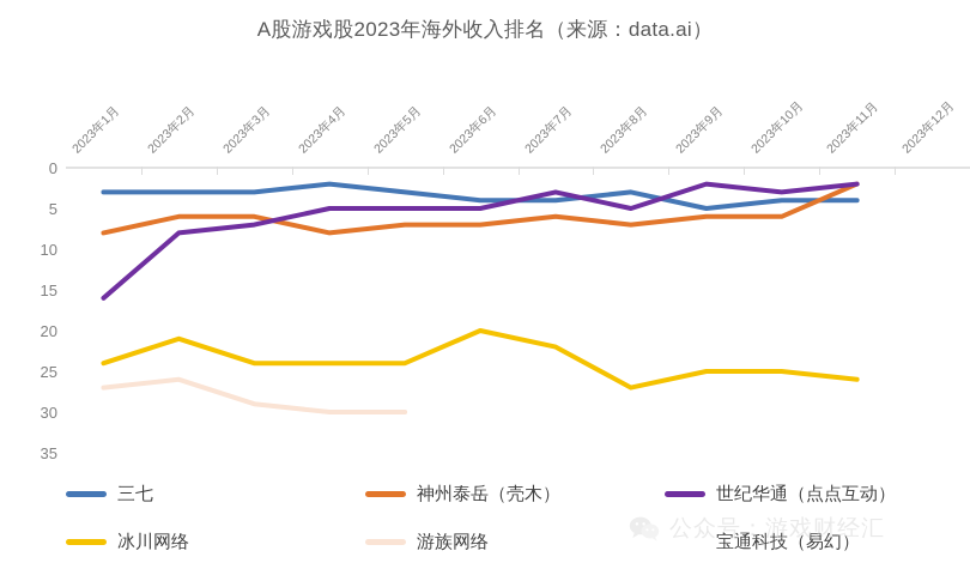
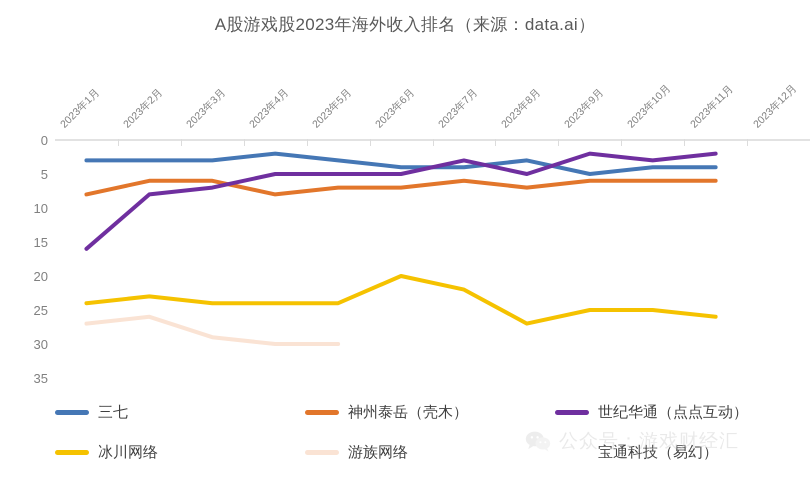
冰川网络/2023年2月: 21 -> 23
神州泰岳（壳木）/2023年11月: 2 -> 6
